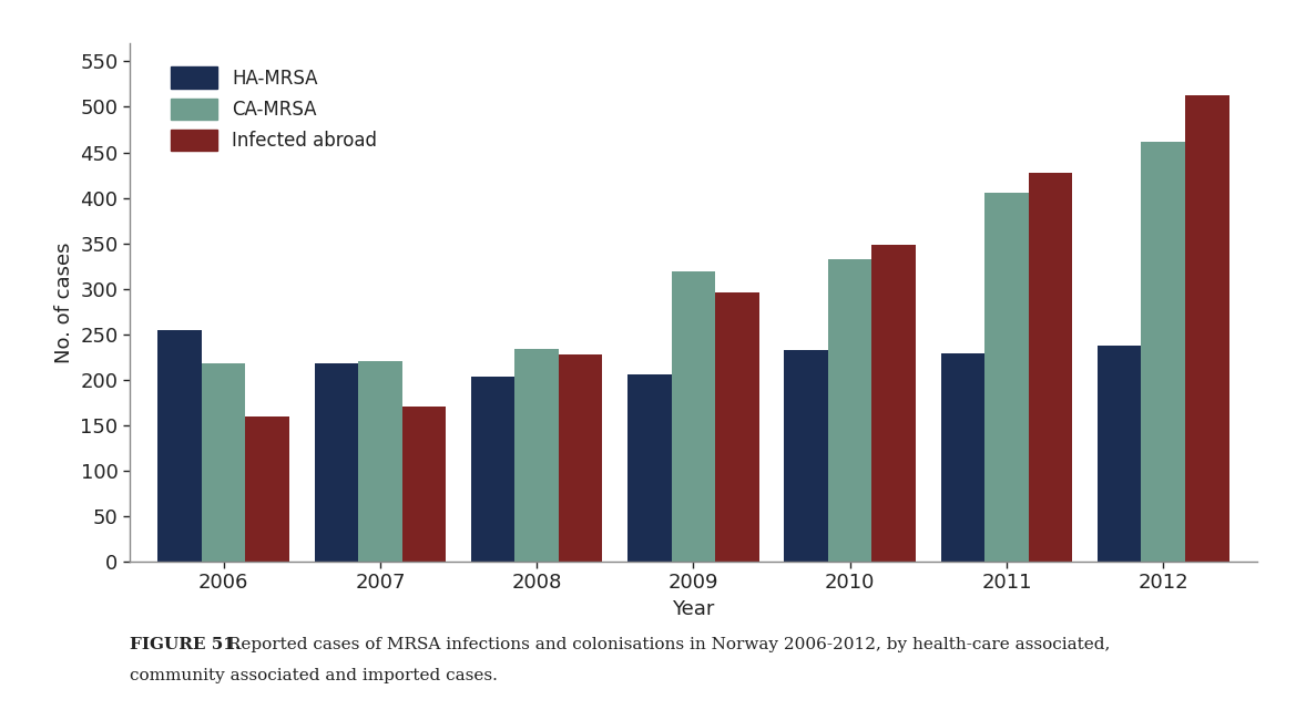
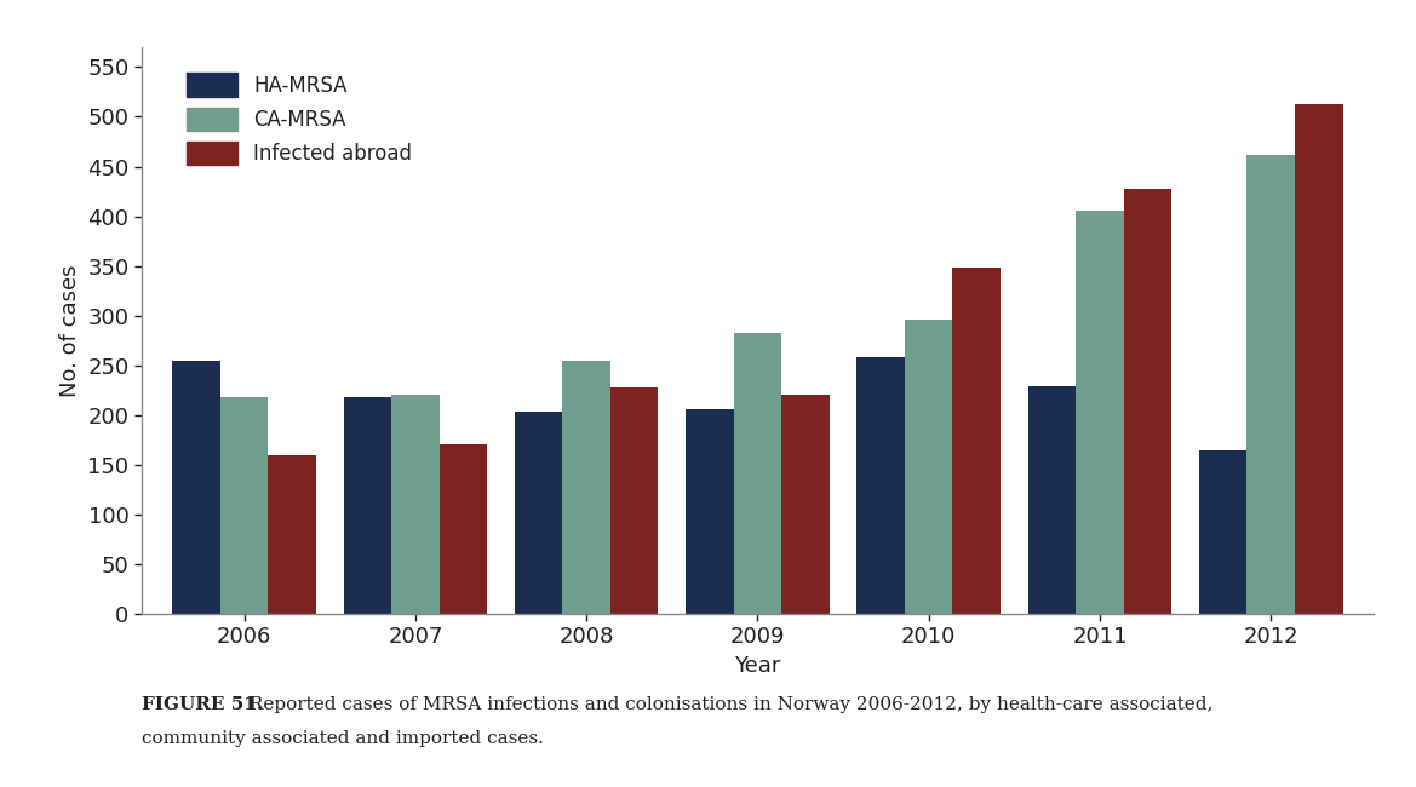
CA-MRSA/2008: 234 -> 254
CA-MRSA/2009: 319 -> 282
Infected abroad/2009: 296 -> 220
HA-MRSA/2010: 233 -> 258
CA-MRSA/2010: 333 -> 296
HA-MRSA/2012: 238 -> 164
